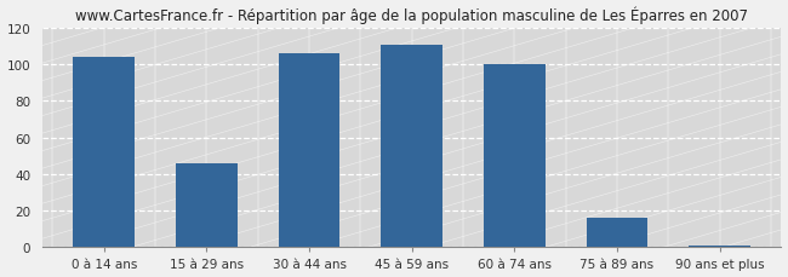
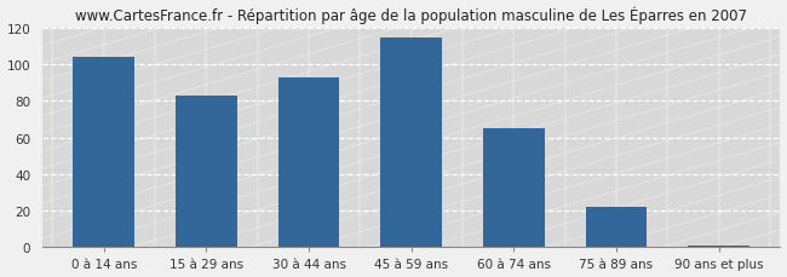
15 à 29 ans: 46 -> 83
30 à 44 ans: 106 -> 93
45 à 59 ans: 111 -> 115
60 à 74 ans: 100 -> 65
75 à 89 ans: 16 -> 22
